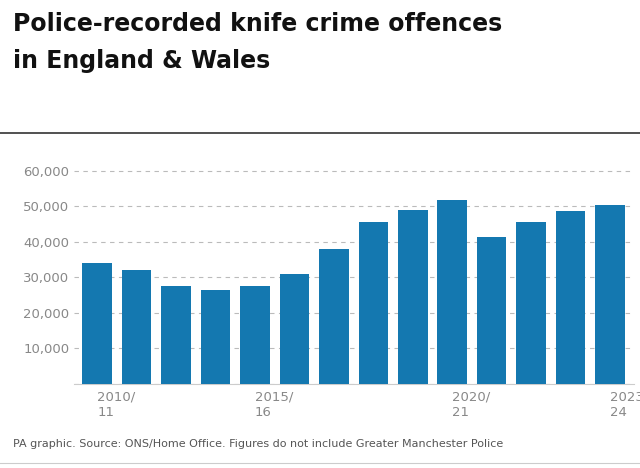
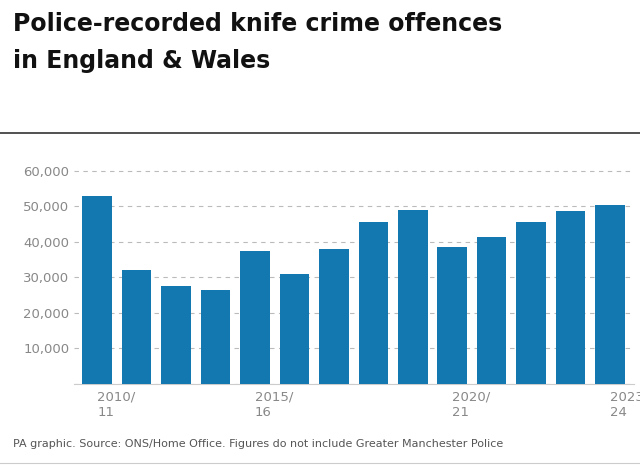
2010/ 11: 34,200 -> 53,000
2015/ 16: 27,500 -> 37,500
2020/ 21: 51,800 -> 38,500
